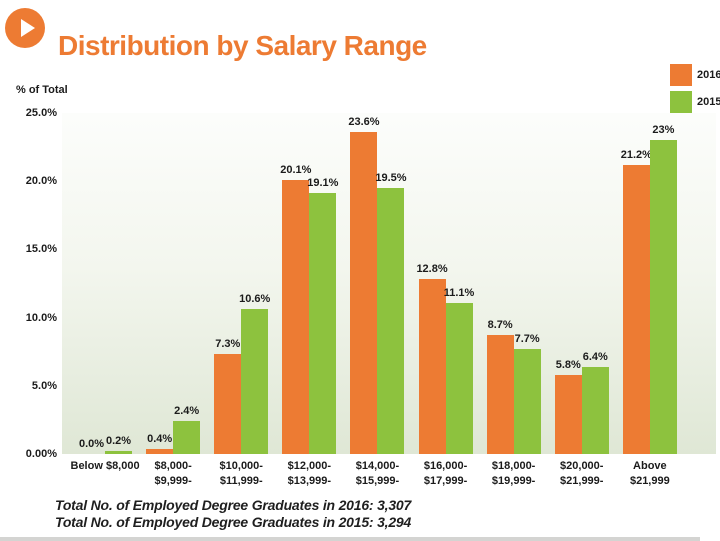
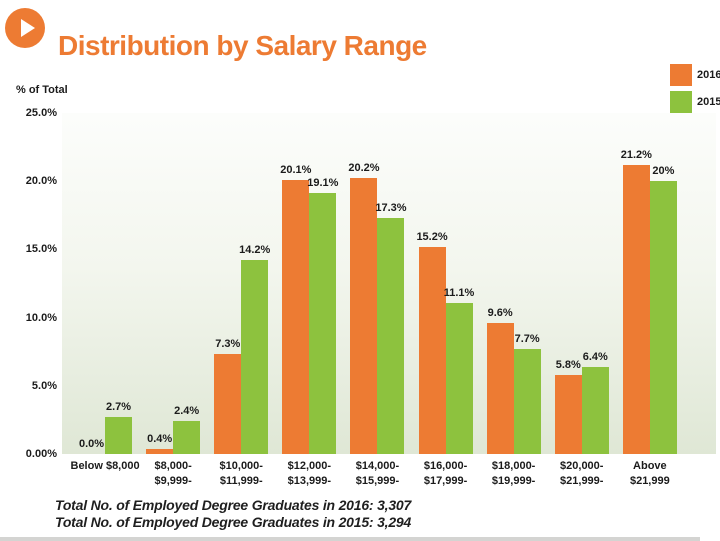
2015/Below $8,000: 0.2% -> 2.7%
2015/$10,000- $11,999-: 10.6% -> 14.2%
2016/$14,000- $15,999-: 23.6% -> 20.2%
2015/$14,000- $15,999-: 19.5% -> 17.3%
2016/$16,000- $17,999-: 12.8% -> 15.2%
2016/$18,000- $19,999-: 8.7% -> 9.6%
2015/Above $21,999: 23% -> 20%
